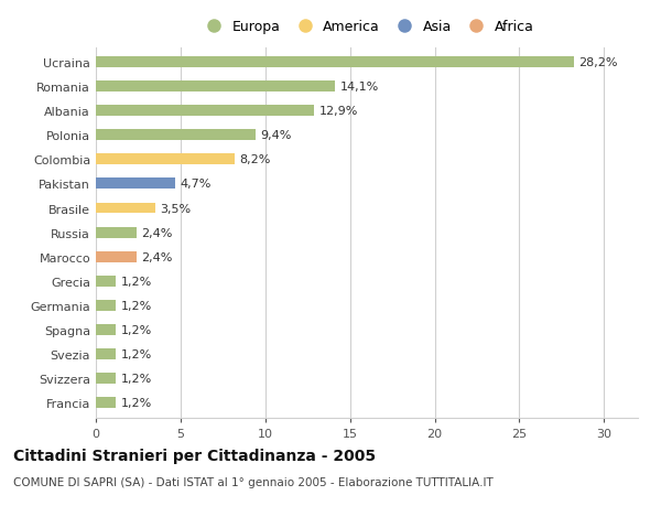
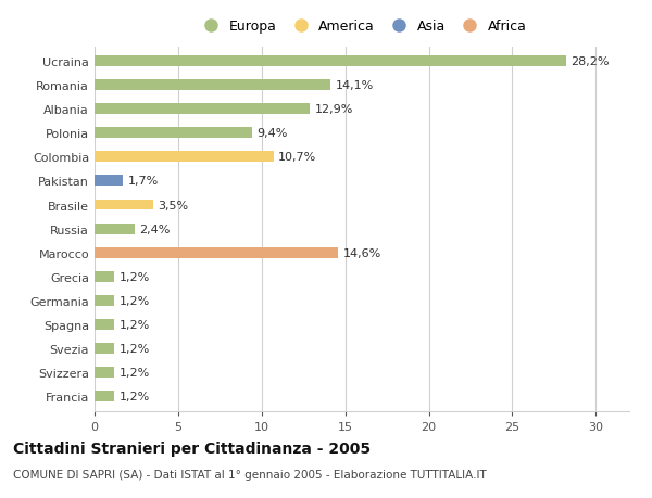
Colombia: 8,2% -> 10,7%
Pakistan: 4,7% -> 1,7%
Marocco: 2,4% -> 14,6%
